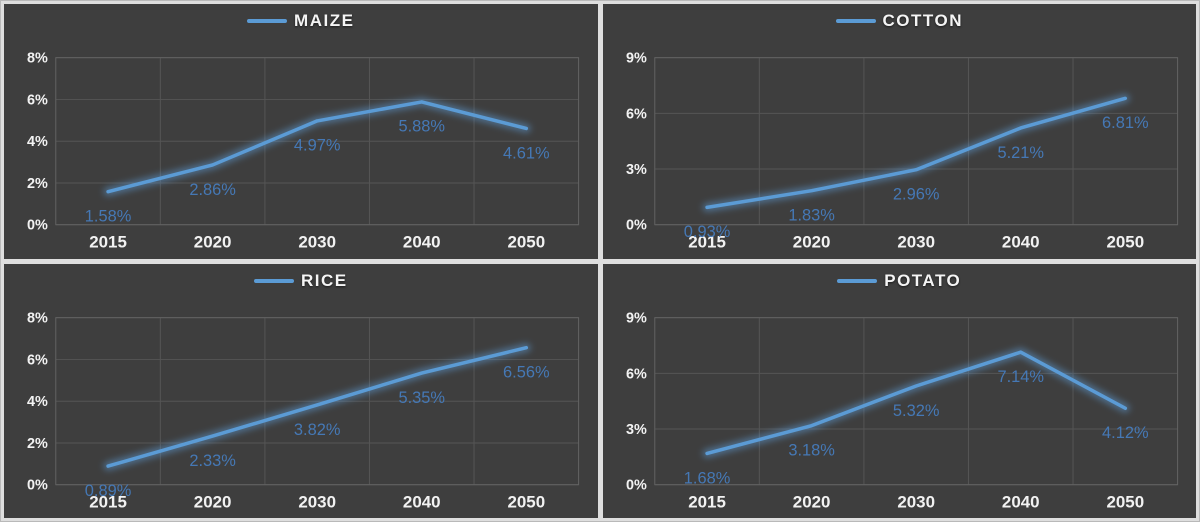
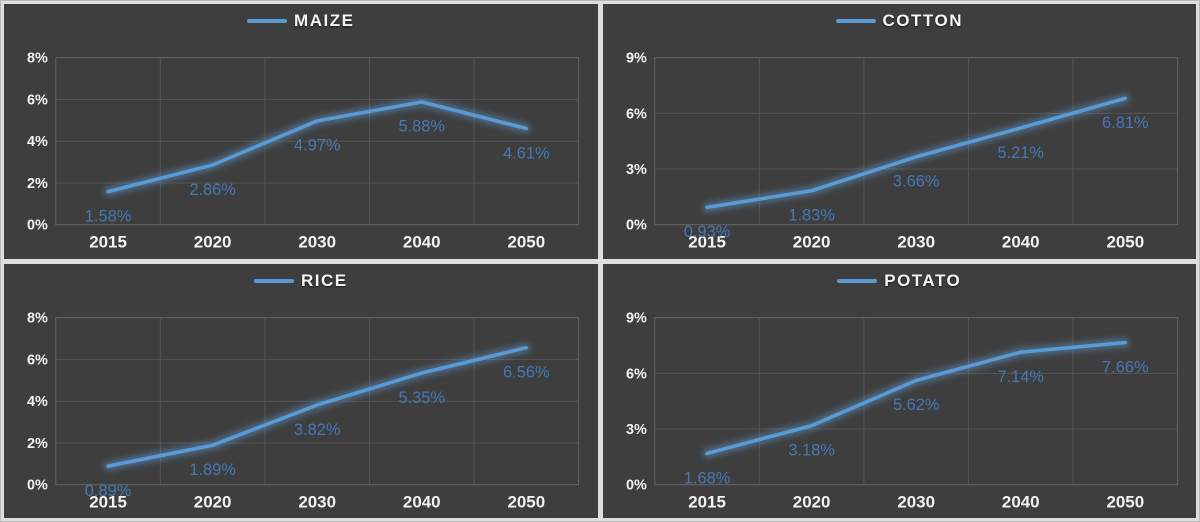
COTTON/2030: 2.96% -> 3.66%
RICE/2020: 2.33% -> 1.89%
POTATO/2030: 5.32% -> 5.62%
POTATO/2050: 4.12% -> 7.66%
